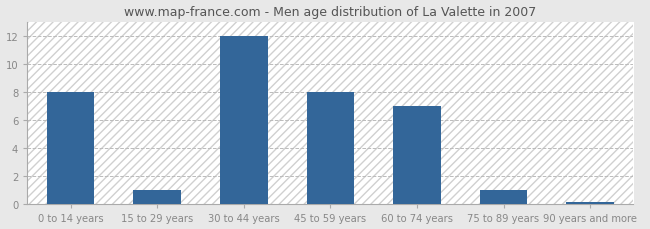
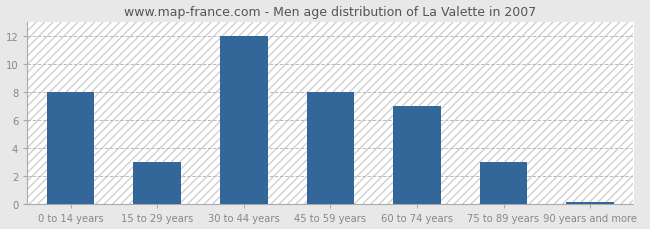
15 to 29 years: 1.0 -> 3.0
75 to 89 years: 1.0 -> 3.0
